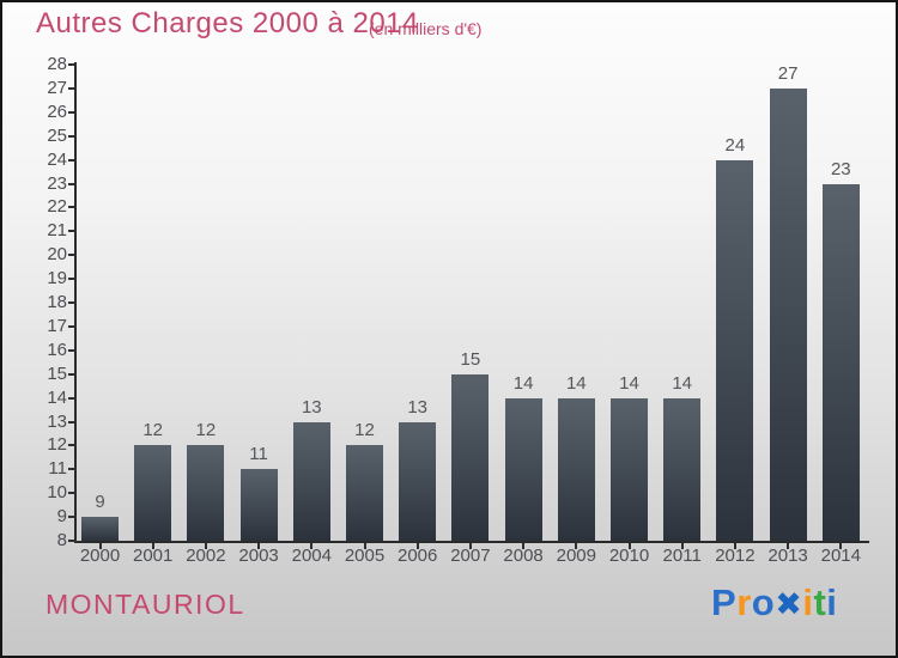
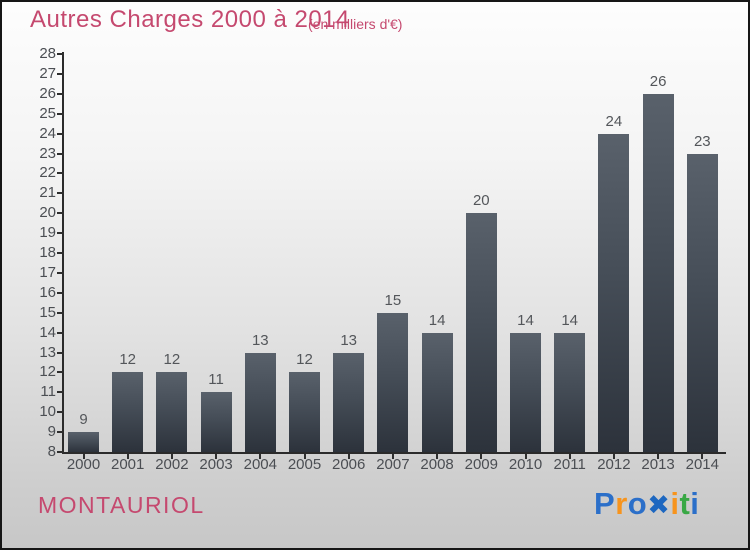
2009: 14 -> 20
2013: 27 -> 26
